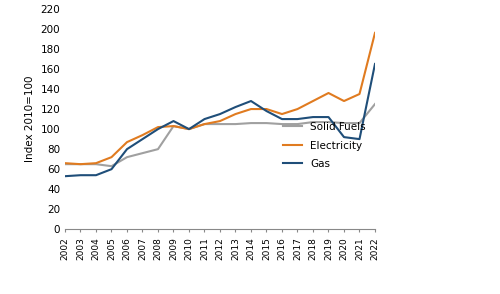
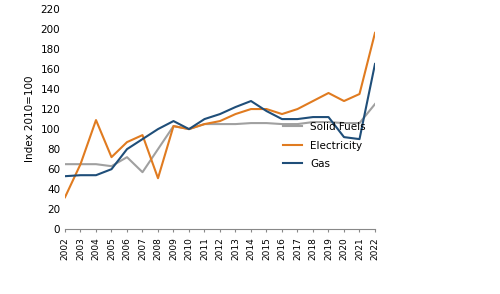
Electricity/2002: 66 -> 32
Electricity/2004: 66 -> 109
Solid Fuels/2007: 76 -> 57
Electricity/2008: 102 -> 51
